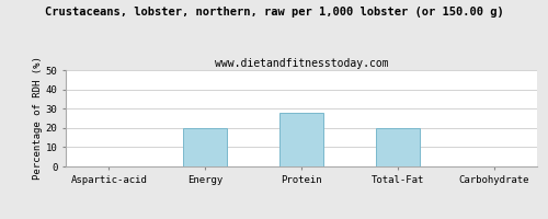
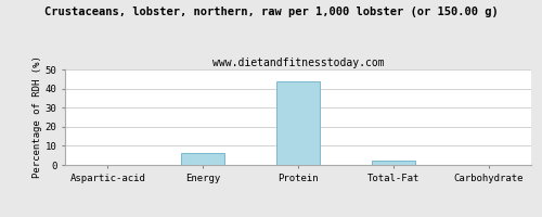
Energy: 20 -> 6
Protein: 28 -> 44
Total-Fat: 20 -> 2
